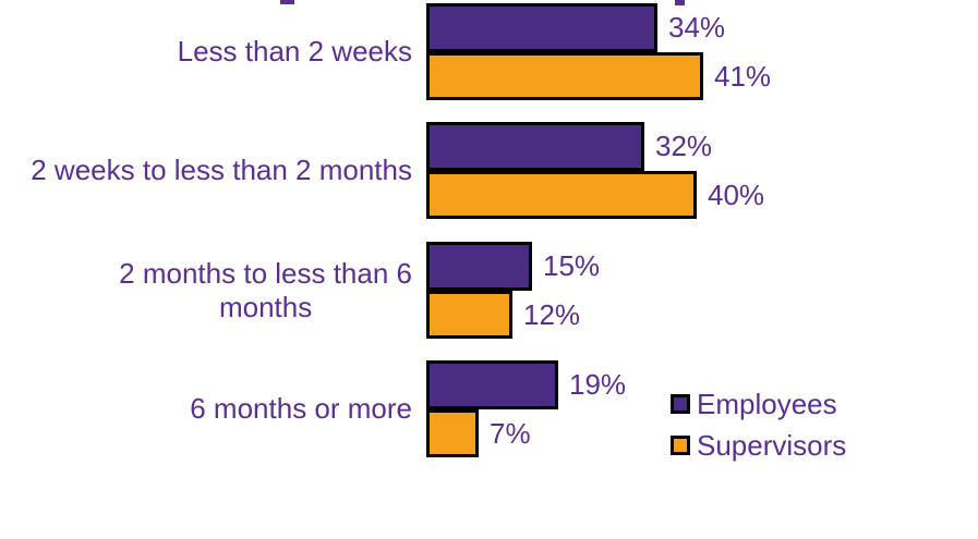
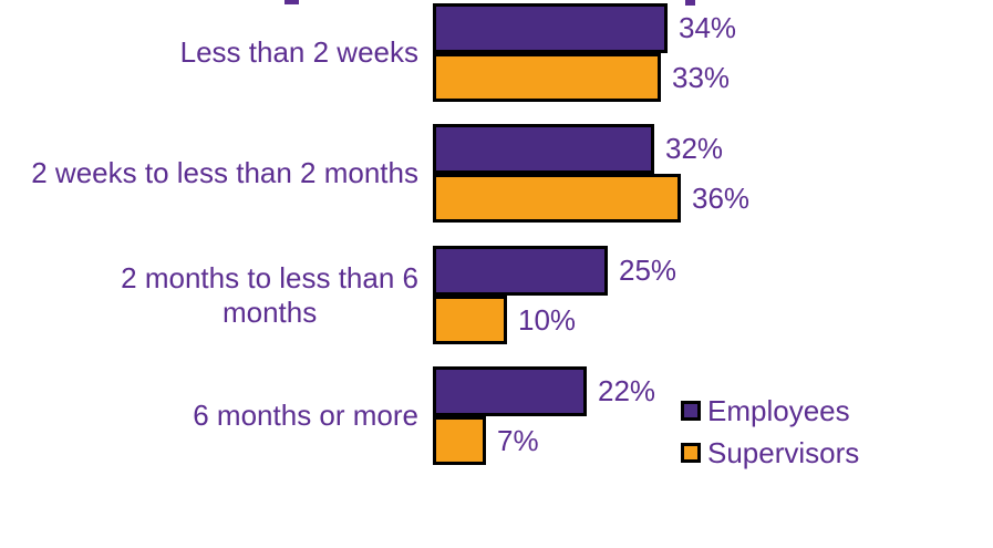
Supervisors/Less than 2 weeks: 41% -> 33%
Supervisors/2 weeks to less than 2 months: 40% -> 36%
Employees/2 months to less than 6 months: 15% -> 25%
Supervisors/2 months to less than 6 months: 12% -> 10%
Employees/6 months or more: 19% -> 22%
